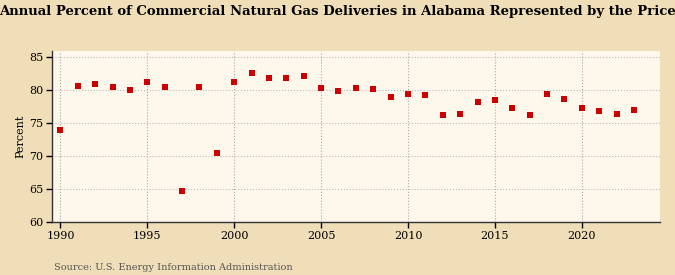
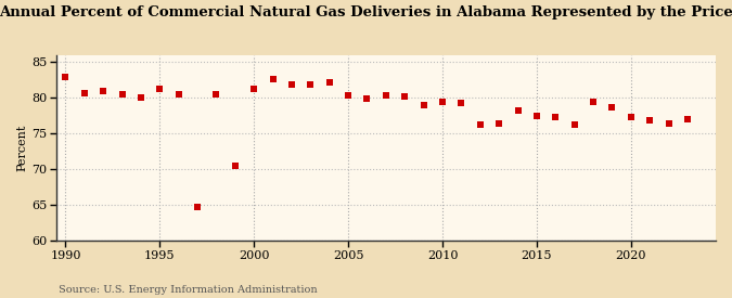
1990: 74.0 -> 83.0
2015: 78.6 -> 77.5
